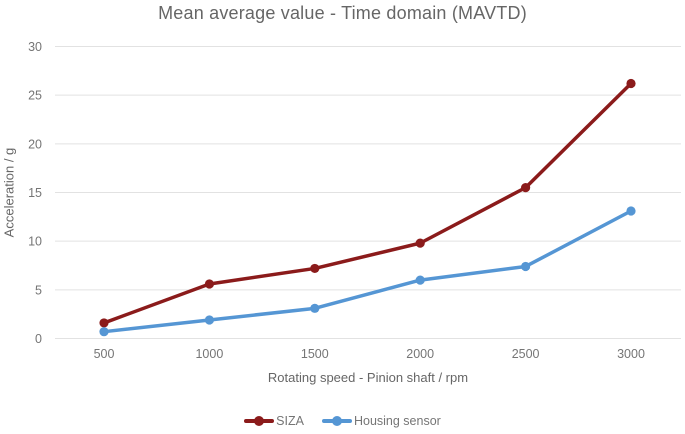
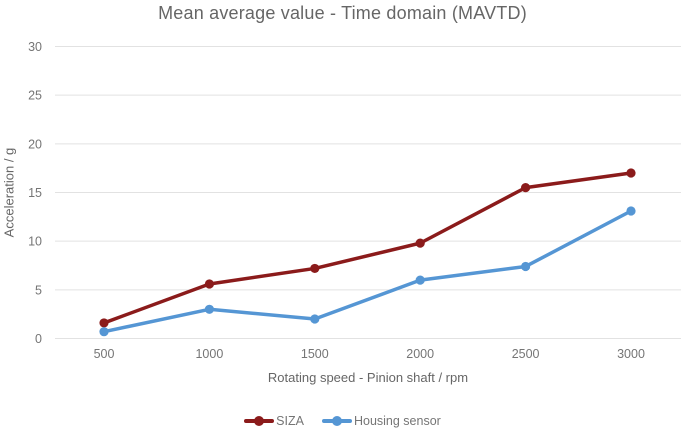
Housing sensor/1000: 2 -> 3
Housing sensor/1500: 3 -> 2
SIZA/3000: 26 -> 17
